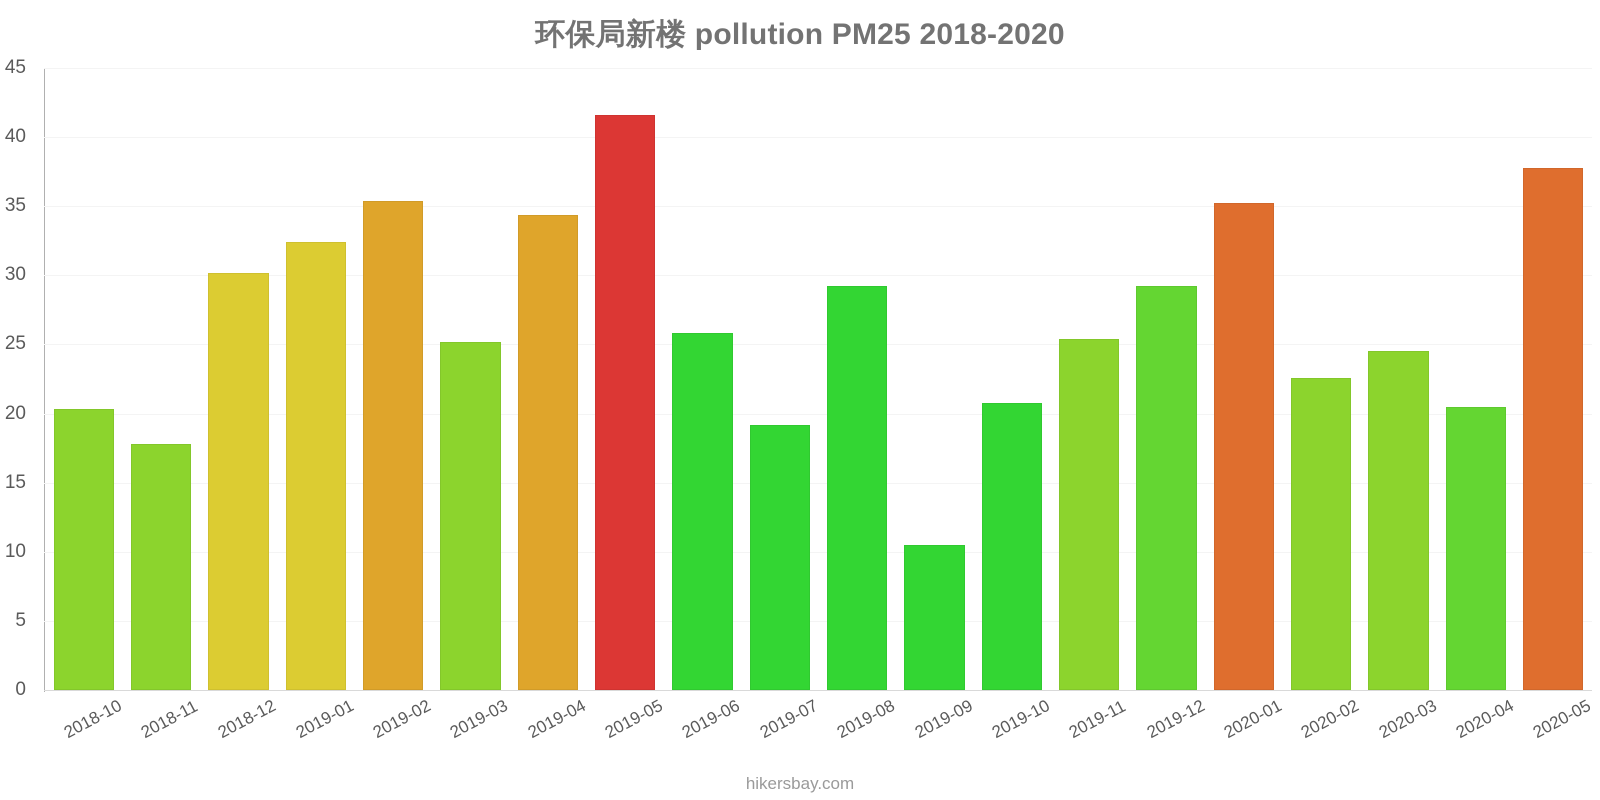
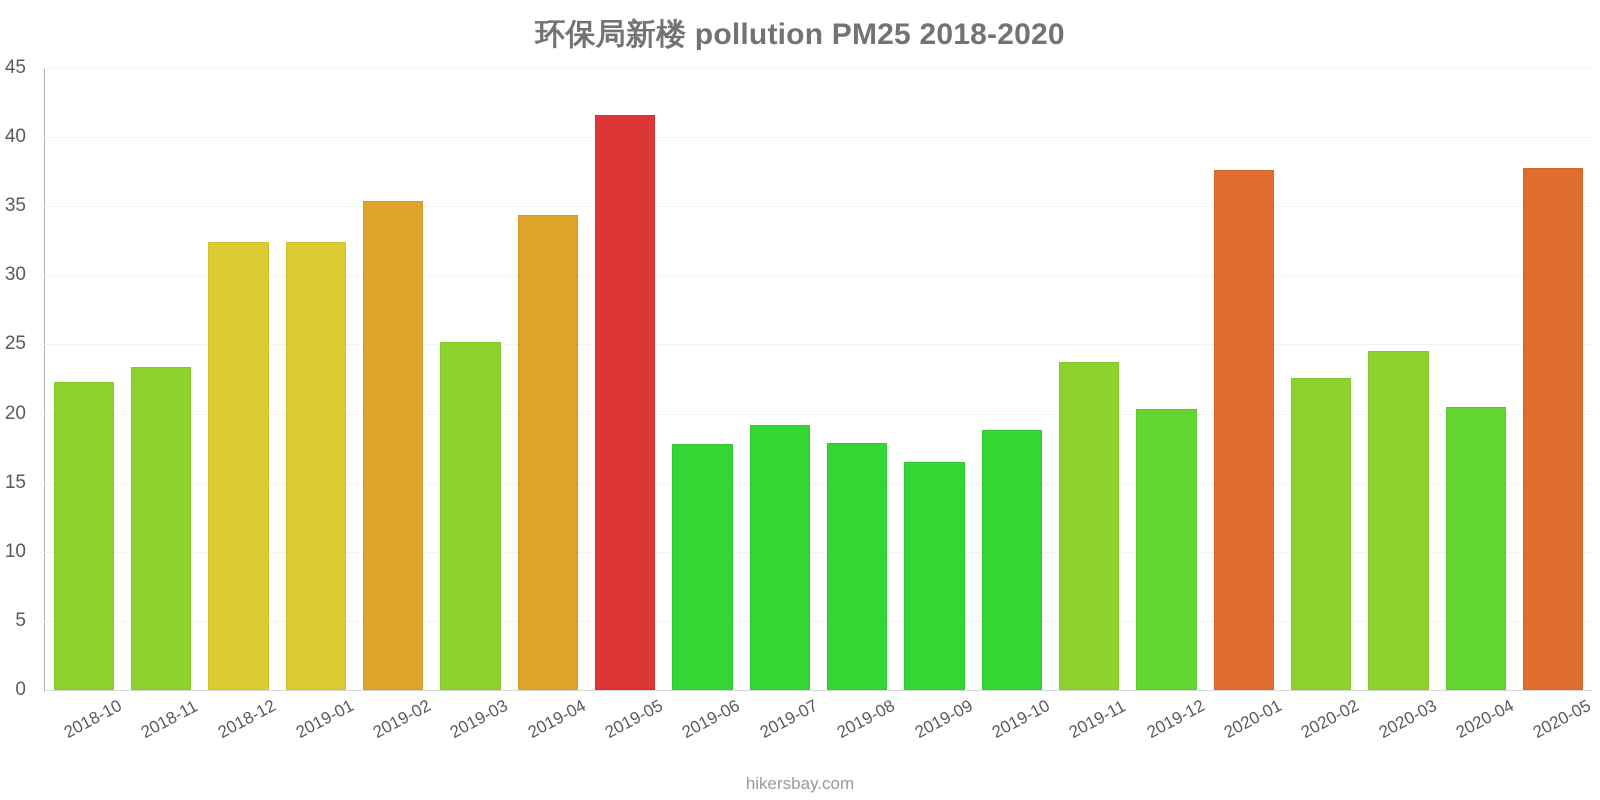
2018-10: 20.3 -> 22.3
2018-11: 17.8 -> 23.4
2018-12: 30.2 -> 32.4
2019-06: 25.8 -> 17.8
2019-08: 29.2 -> 17.9
2019-09: 10.5 -> 16.5
2019-10: 20.8 -> 18.8
2019-11: 25.4 -> 23.7
2019-12: 29.2 -> 20.3
2020-01: 35.2 -> 37.6
